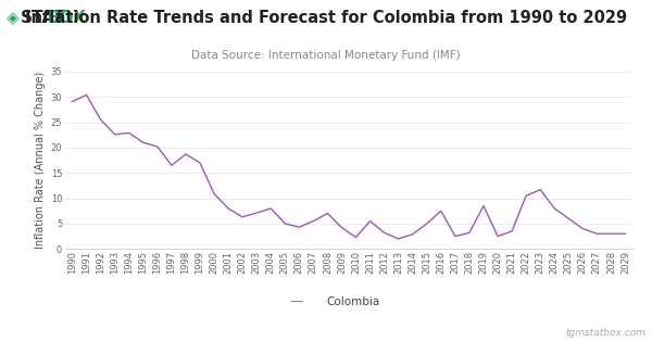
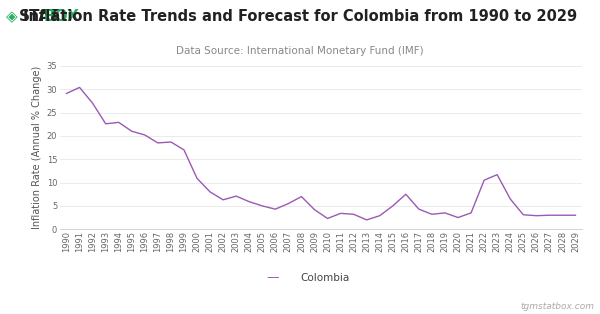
1992: 25.5 -> 27.0
1997: 16.5 -> 18.5
2004: 8.0 -> 5.9
2011: 5.5 -> 3.4
2017: 2.5 -> 4.3
2019: 8.5 -> 3.5
2024: 8.0 -> 6.5
2025: 6.0 -> 3.1
2026: 4.0 -> 2.9
